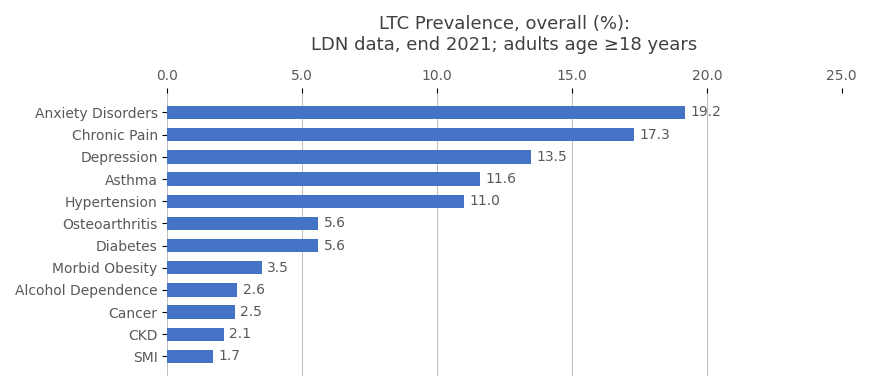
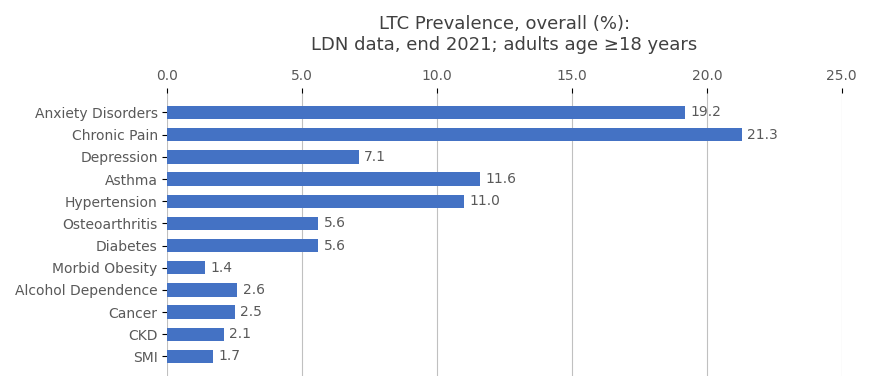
Chronic Pain: 17.3 -> 21.3
Depression: 13.5 -> 7.1
Morbid Obesity: 3.5 -> 1.4
